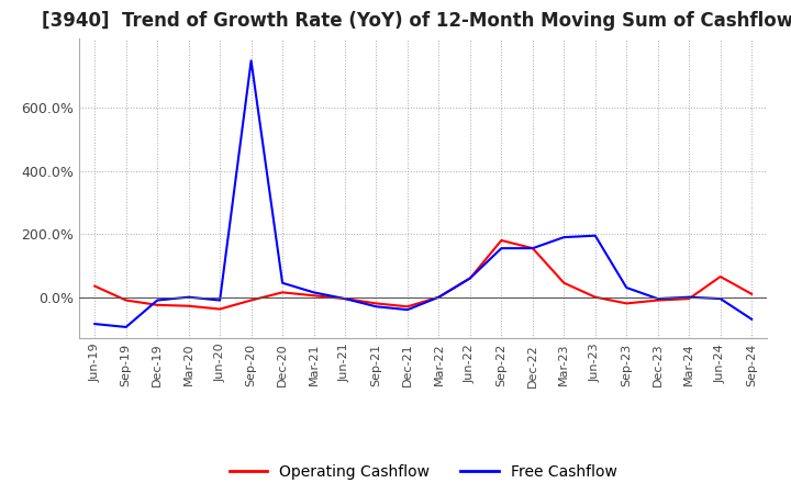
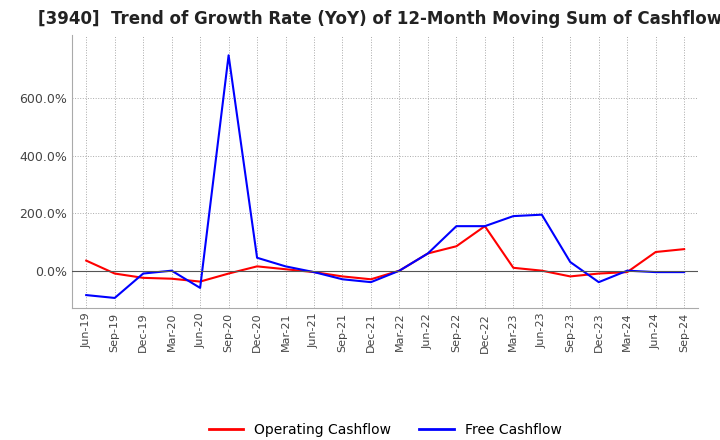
Free Cashflow/Jun-20: -10% -> -60%
Operating Cashflow/Sep-22: 180% -> 85%
Operating Cashflow/Mar-23: 45% -> 10%
Free Cashflow/Dec-23: -5% -> -40%
Operating Cashflow/Sep-24: 10% -> 75%
Free Cashflow/Sep-24: -70% -> -5%
